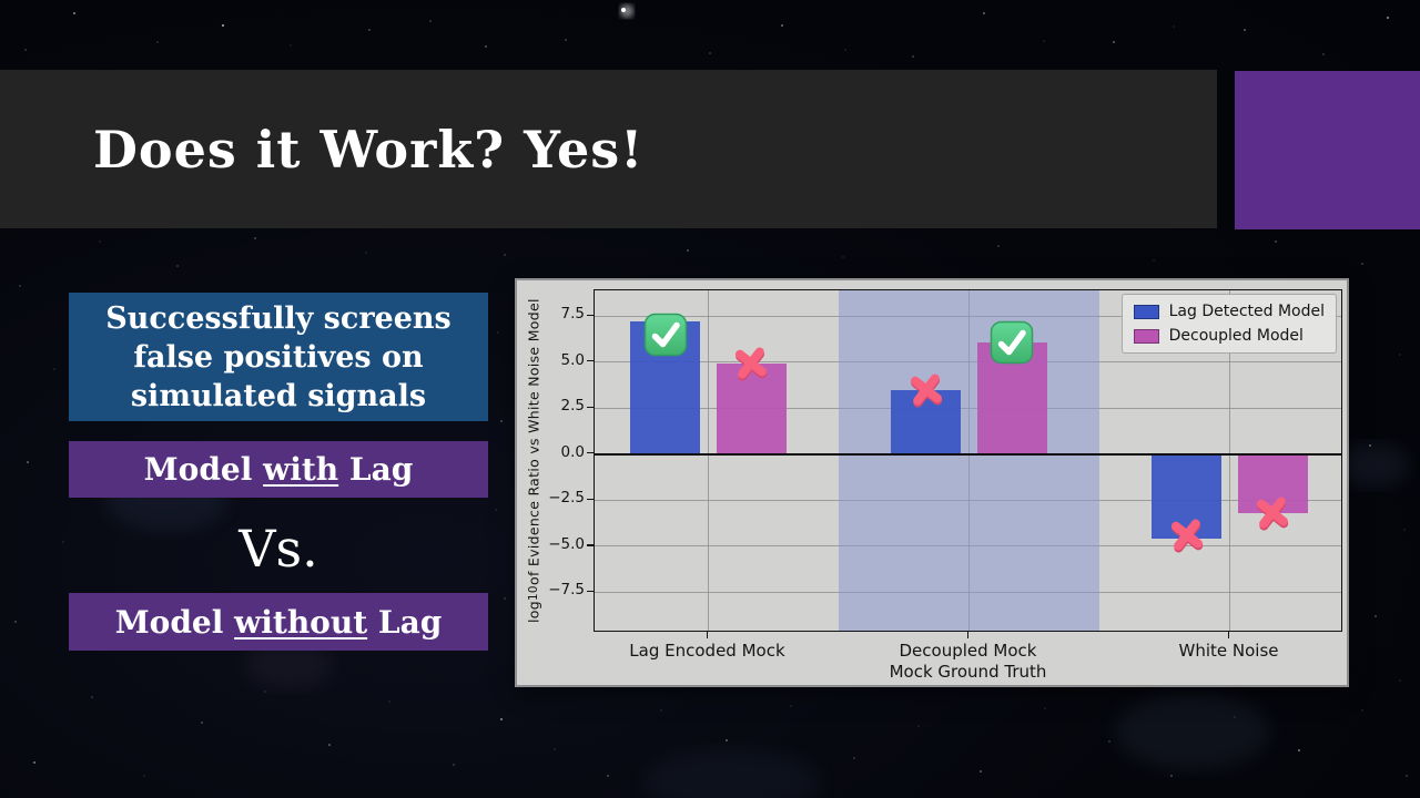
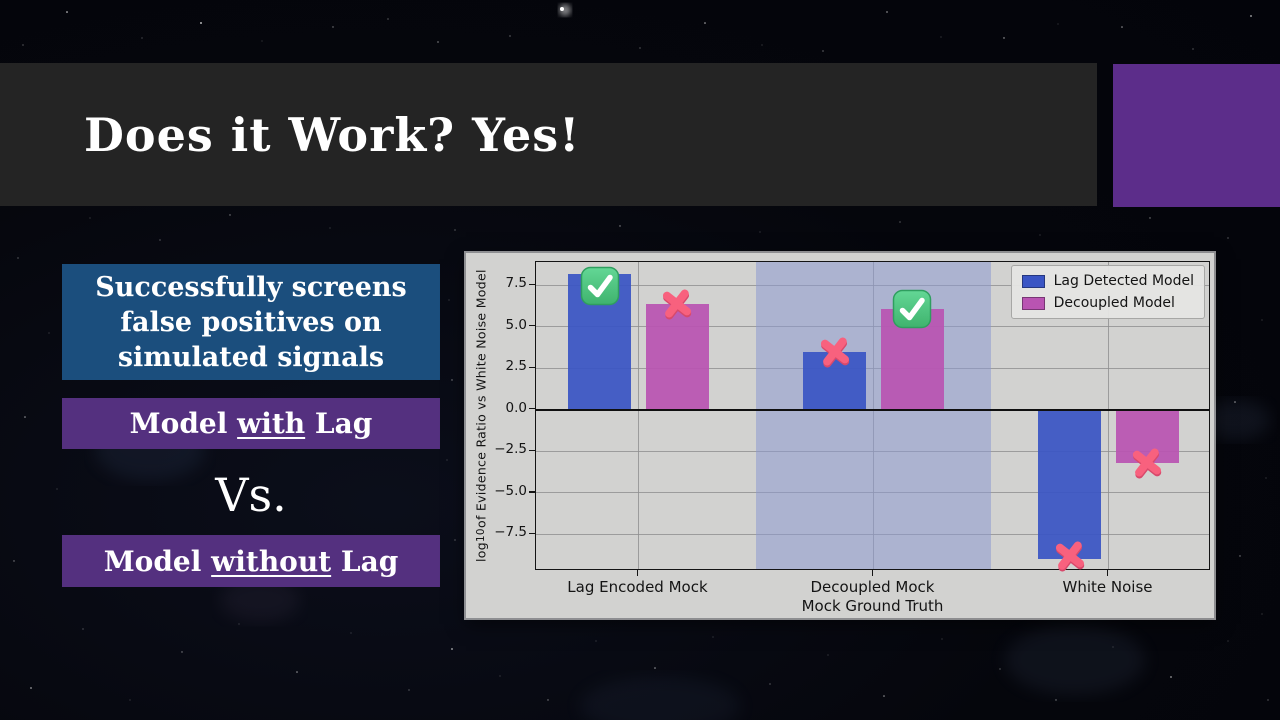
Lag Detected Model/Lag Encoded Mock: 7.2 -> 8.2
Decoupled Model/Lag Encoded Mock: 4.9 -> 6.4
Lag Detected Model/White Noise: -4.6 -> -9.0
